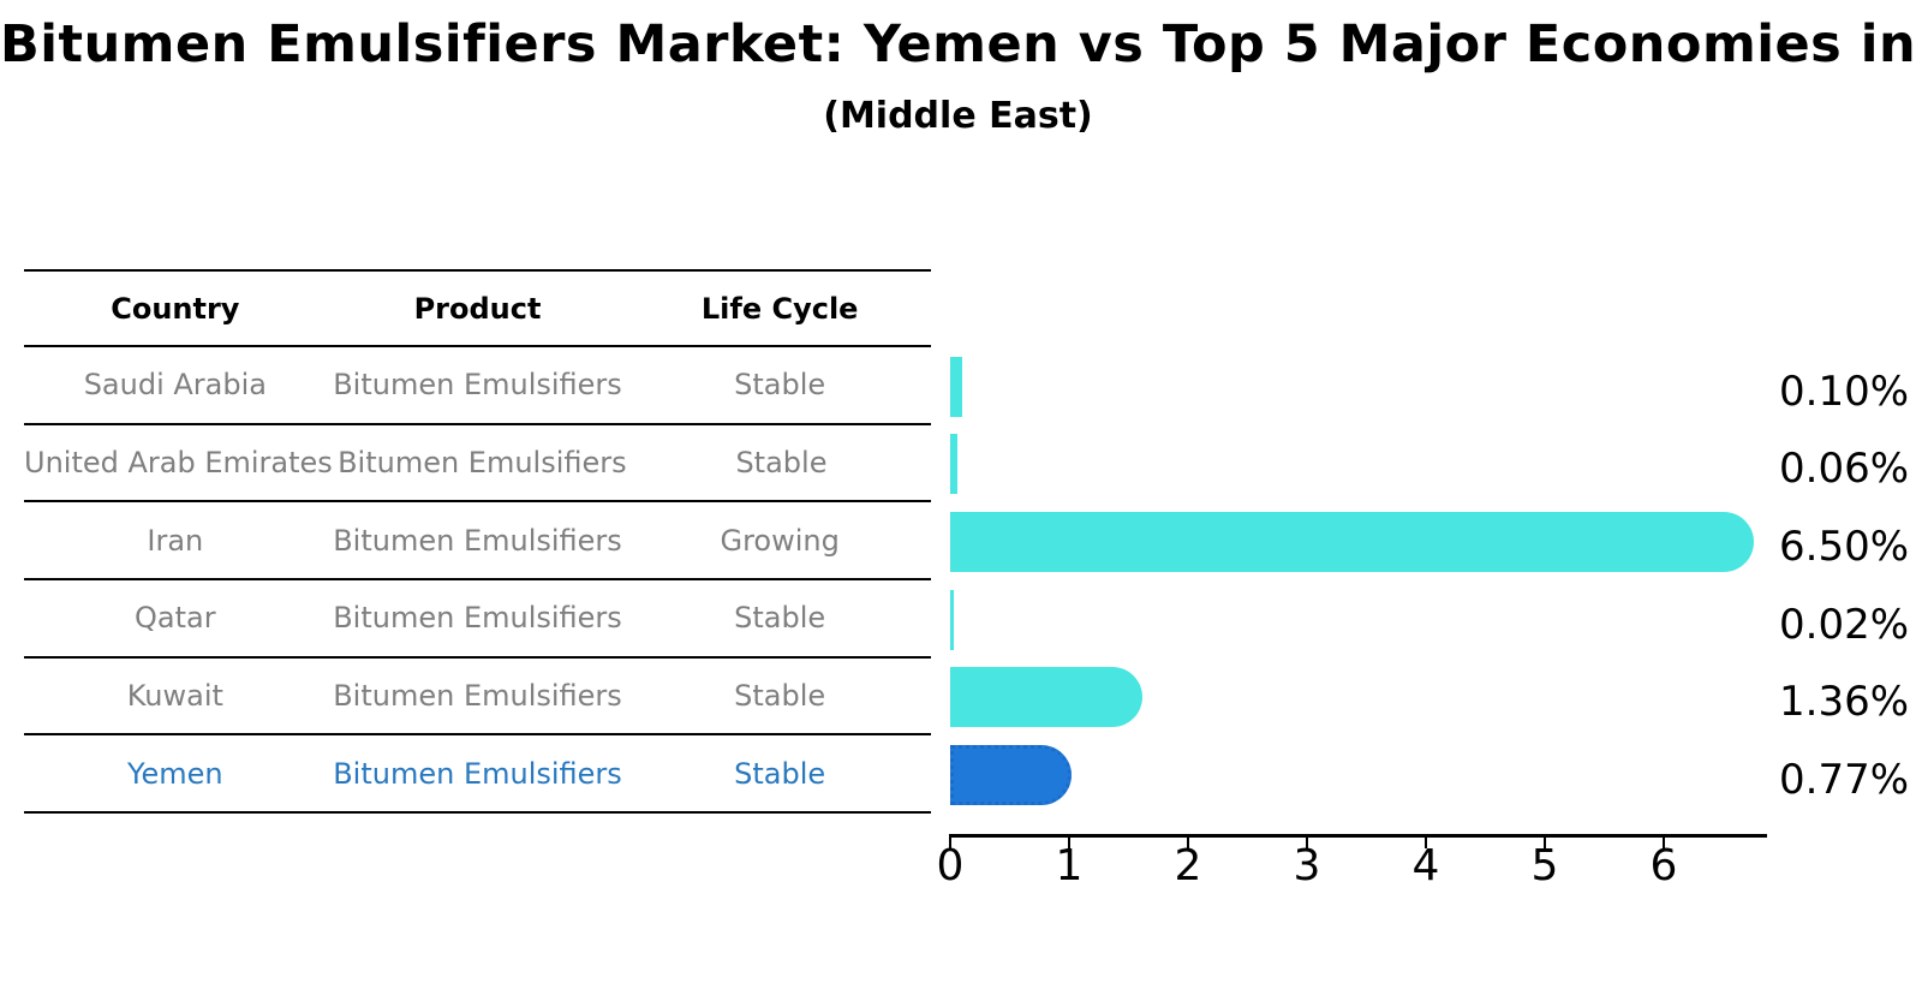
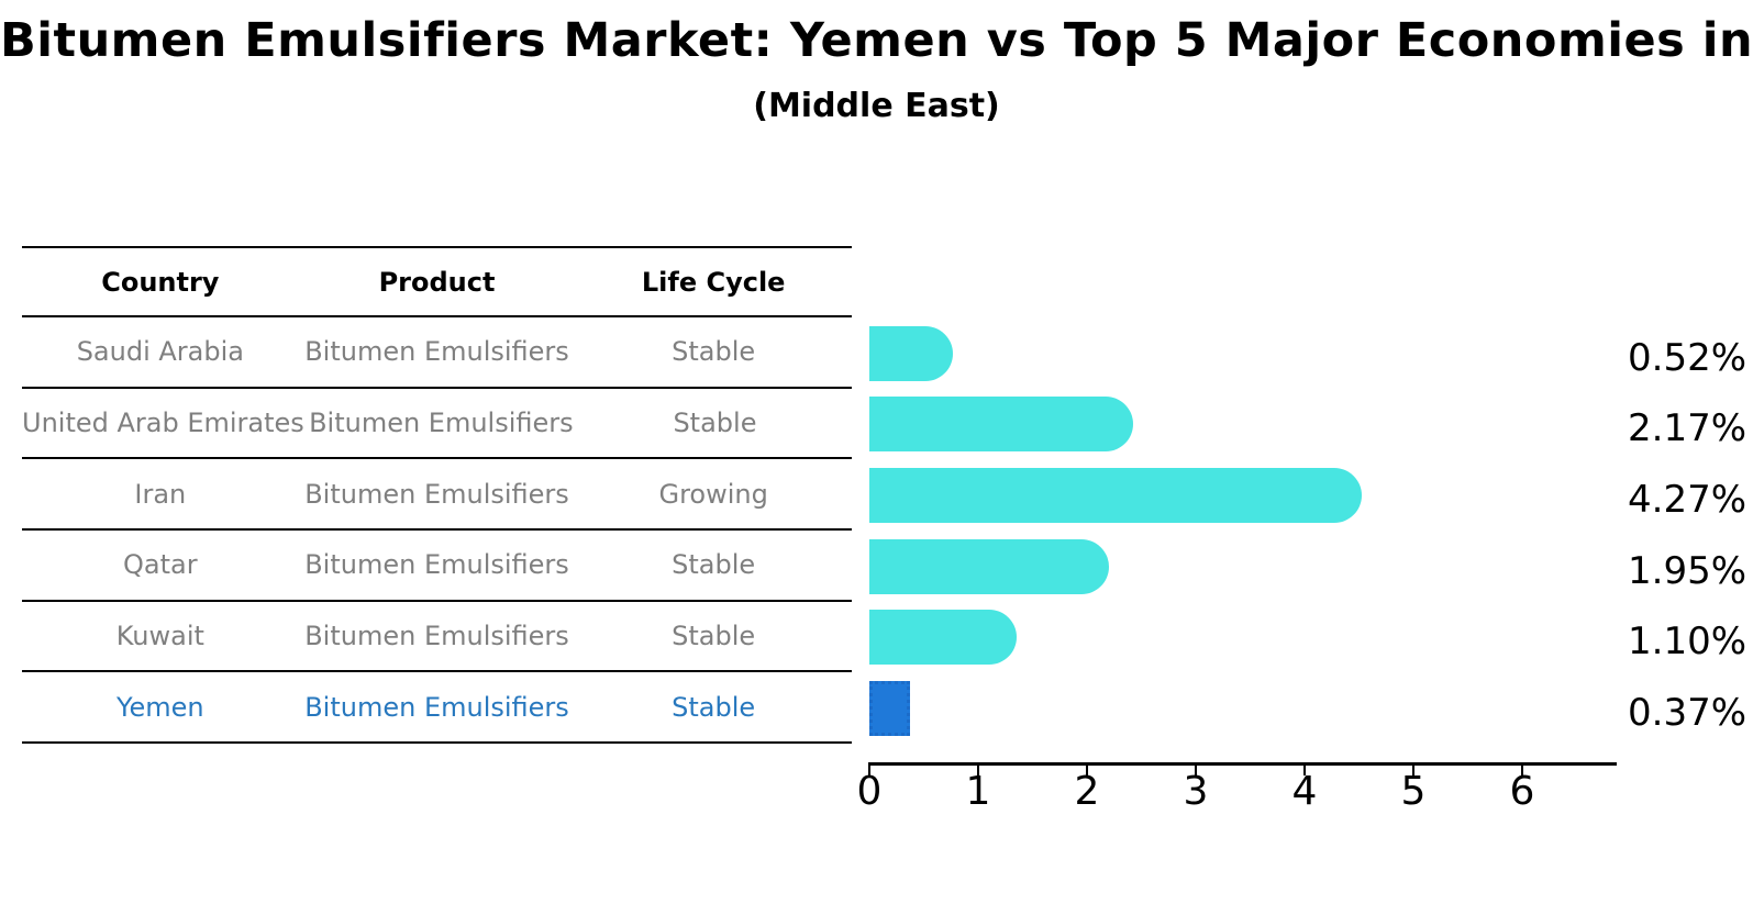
Saudi Arabia: 0.10% -> 0.52%
United Arab Emirates: 0.06% -> 2.17%
Iran: 6.50% -> 4.27%
Qatar: 0.02% -> 1.95%
Kuwait: 1.36% -> 1.10%
Yemen: 0.77% -> 0.37%
